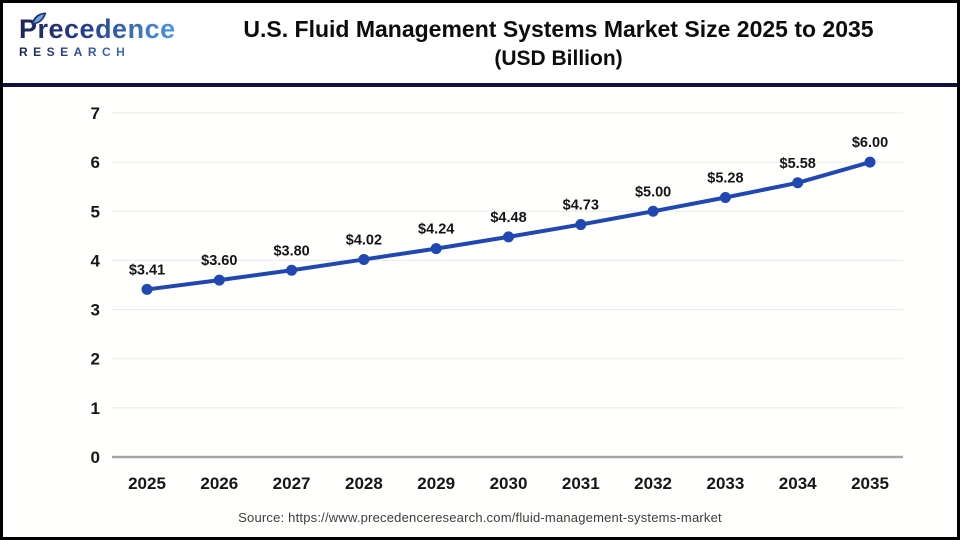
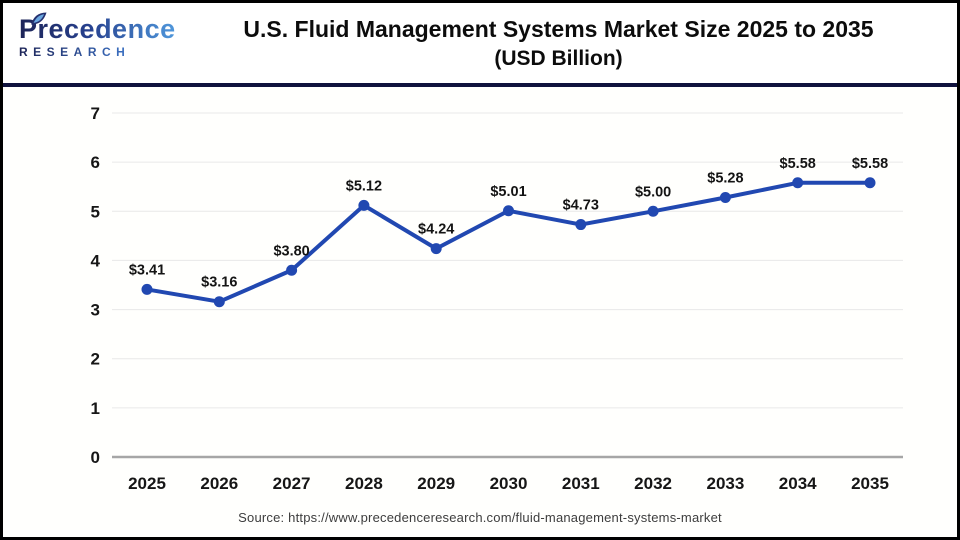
2026: $3.60 -> $3.16
2028: $4.02 -> $5.12
2030: $4.48 -> $5.01
2035: $6.00 -> $5.58
